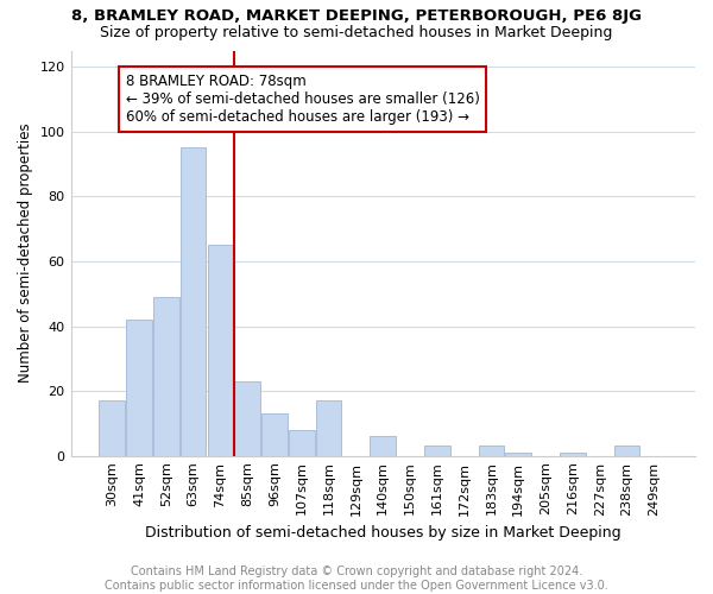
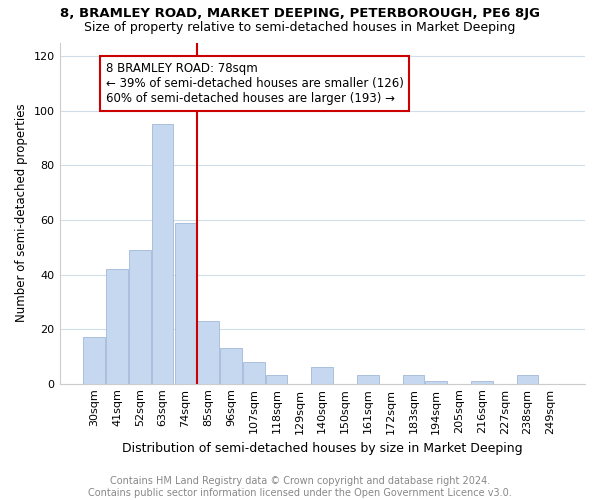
74sqm: 65 -> 59
118sqm: 17 -> 3
